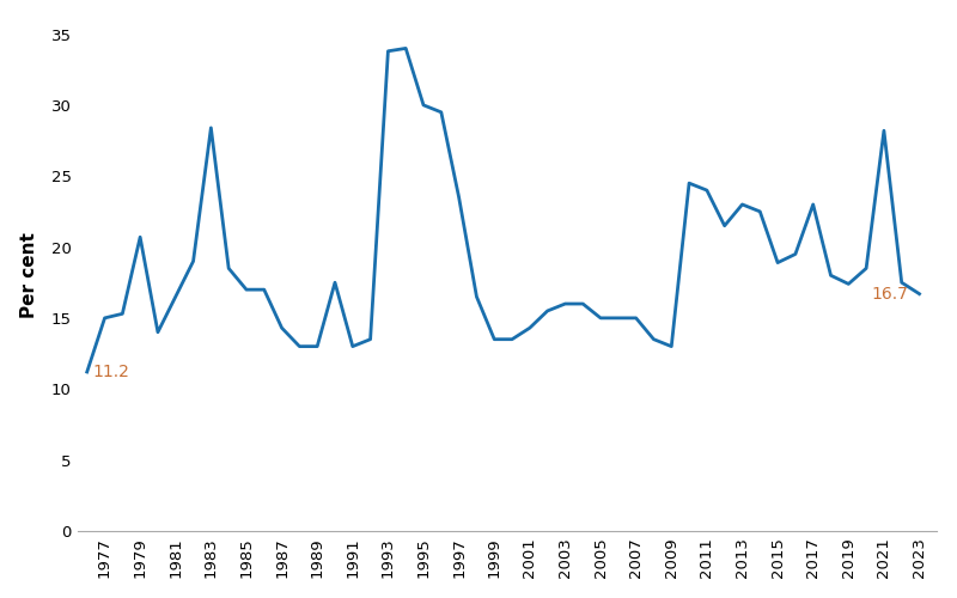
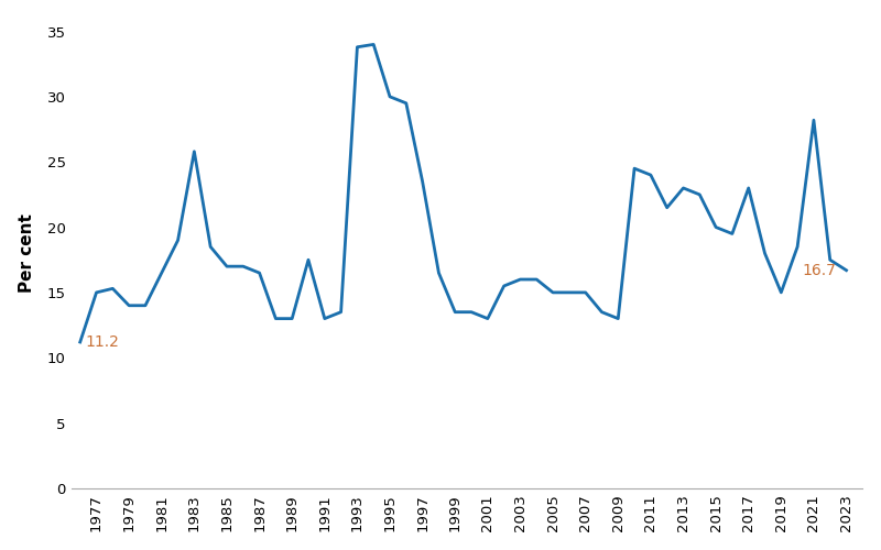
1979: 20.7 -> 14.0
1983: 28.4 -> 25.8
1987: 14.3 -> 16.5
2001: 14.3 -> 13.0
2015: 18.9 -> 20.0
2019: 17.4 -> 15.0
